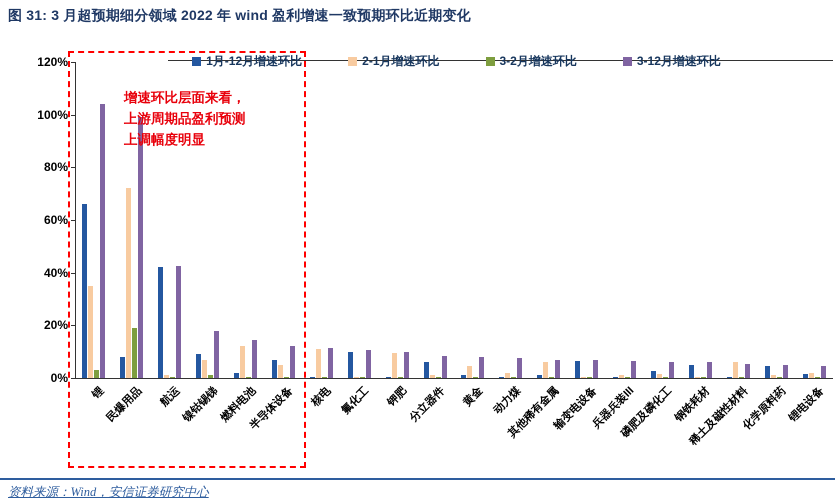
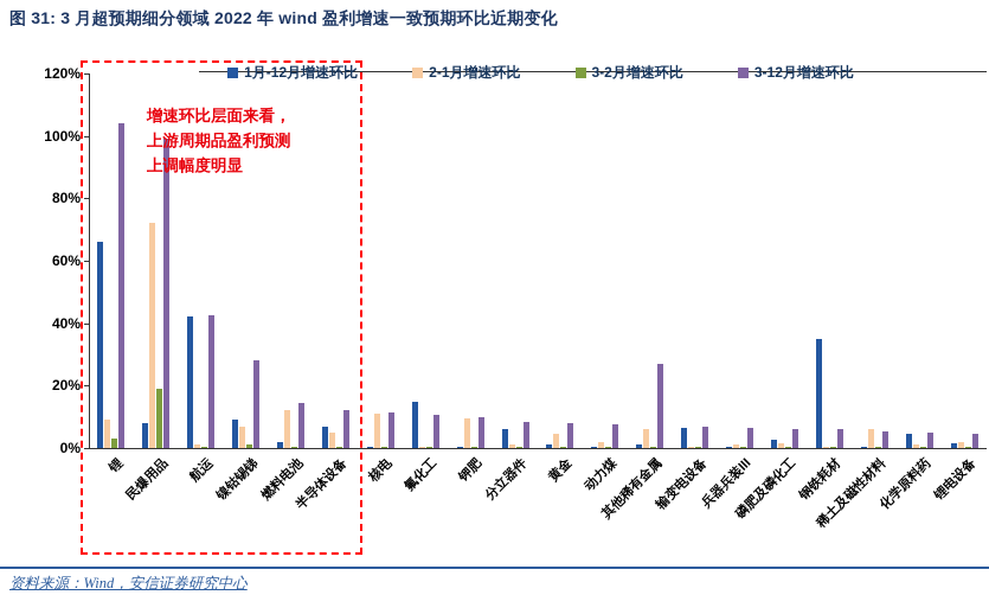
2-1月增速环比/锂: 35% -> 9%
3-12月增速环比/镍钴锡锑: 18% -> 28%
1月-12月增速环比/氟化工: 10% -> 15%
3-12月增速环比/其他稀有金属: 7% -> 27%
1月-12月增速环比/钢铁耗材: 5% -> 35%
